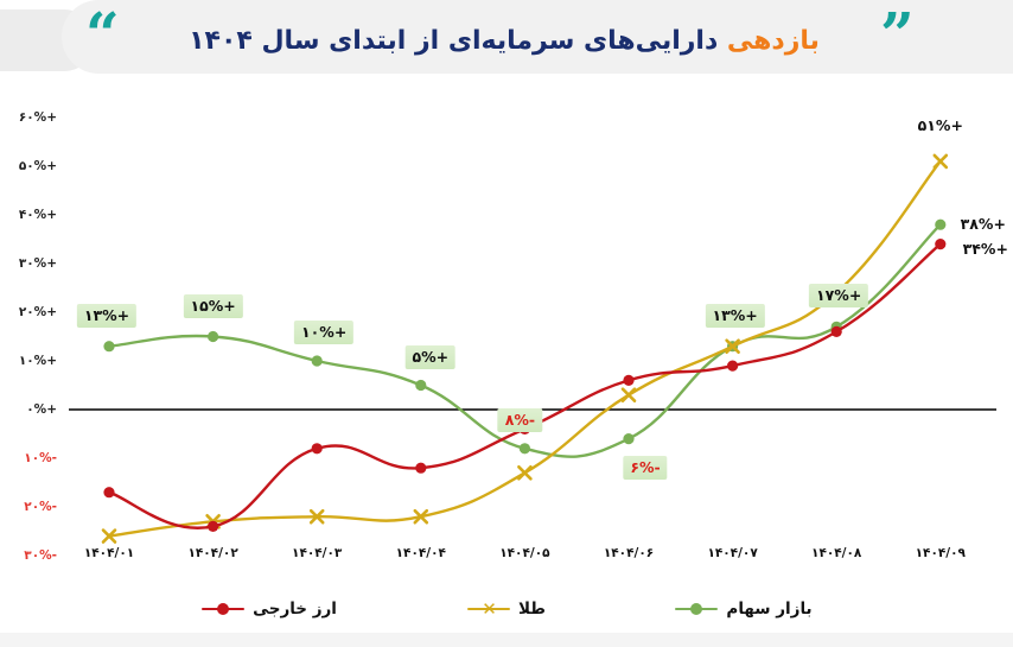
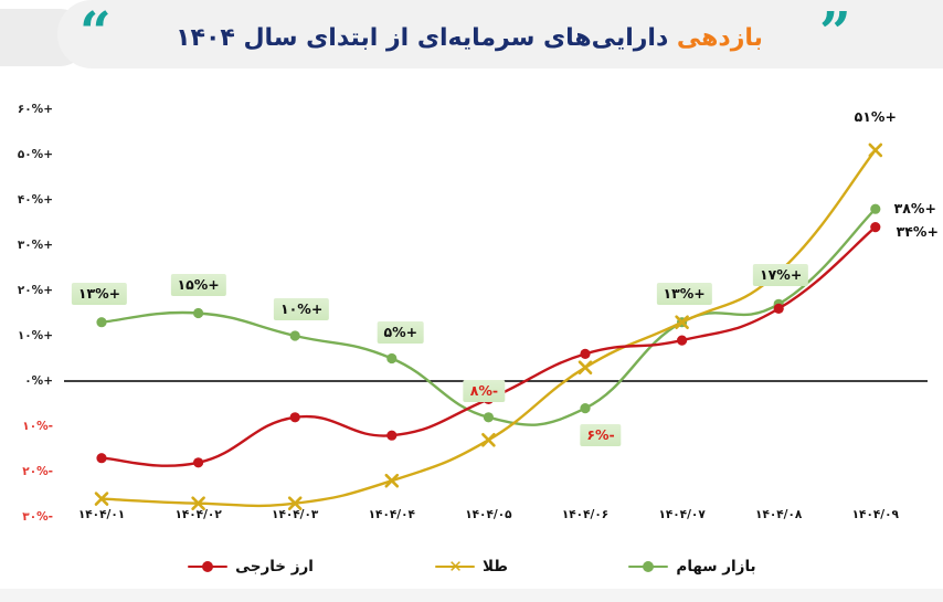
طلا/۱۴۰۴/۰۲: -23% -> -27%
ارز خارجی/۱۴۰۴/۰۲: -24% -> -18%
طلا/۱۴۰۴/۰۳: -22% -> -27%
